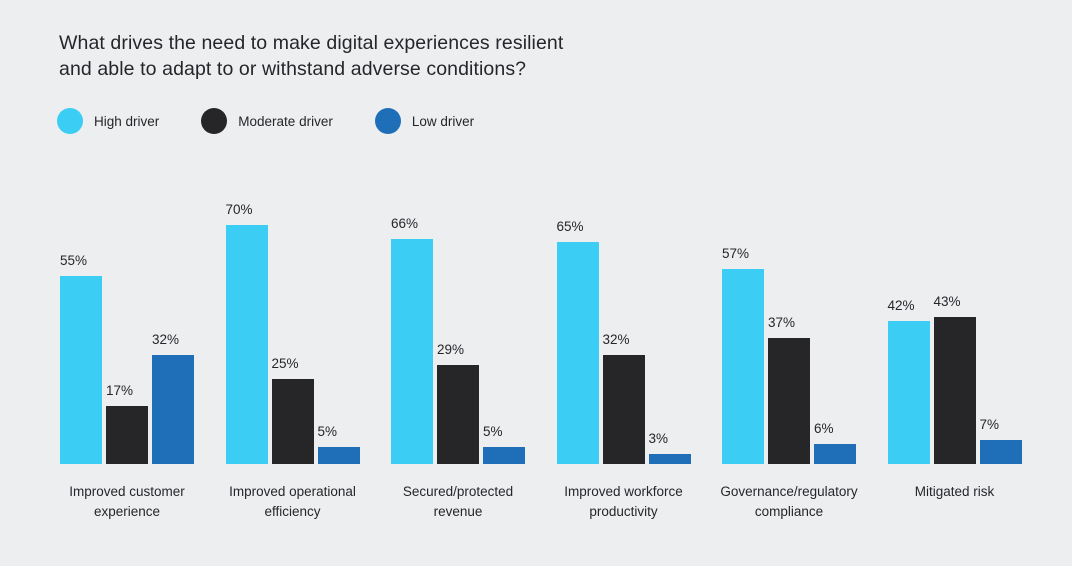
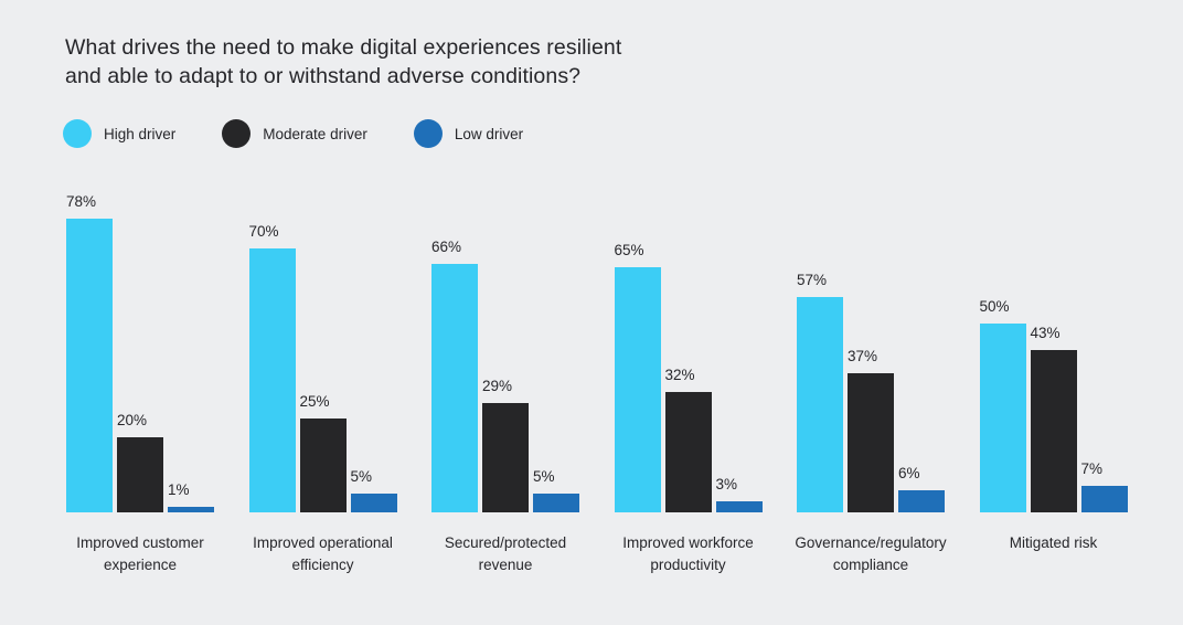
High driver/Improved customer experience: 55% -> 78%
Moderate driver/Improved customer experience: 17% -> 20%
Low driver/Improved customer experience: 32% -> 1%
High driver/Mitigated risk: 42% -> 50%
